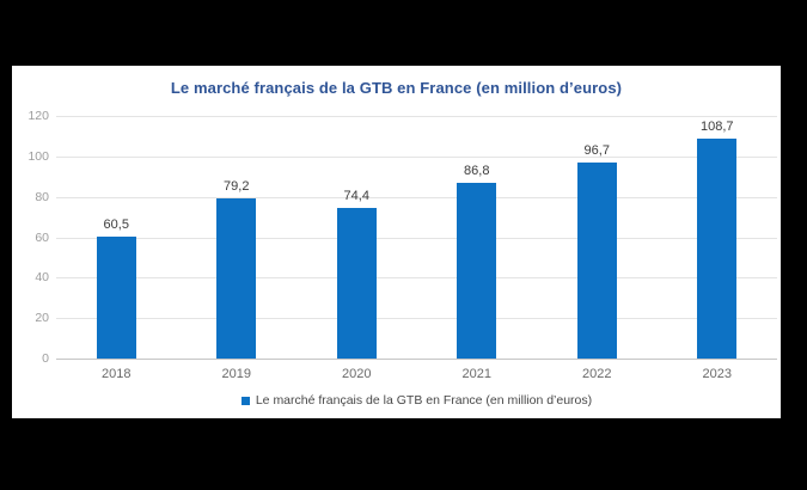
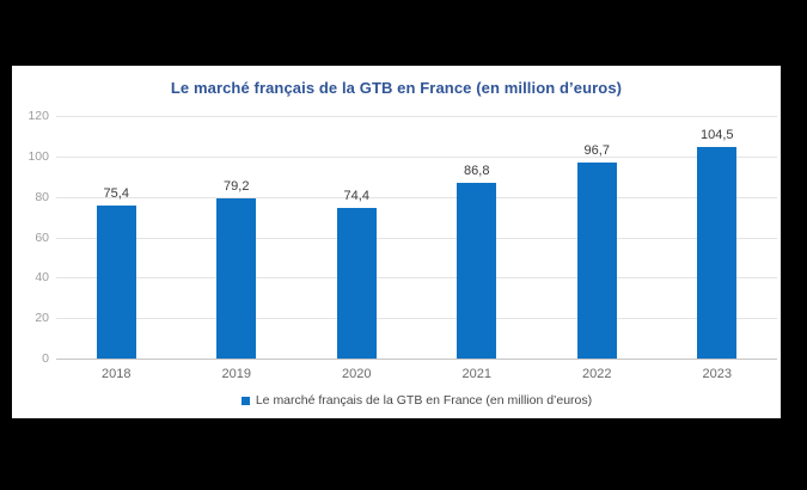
2018: 60,5 -> 75,4
2023: 108,7 -> 104,5
